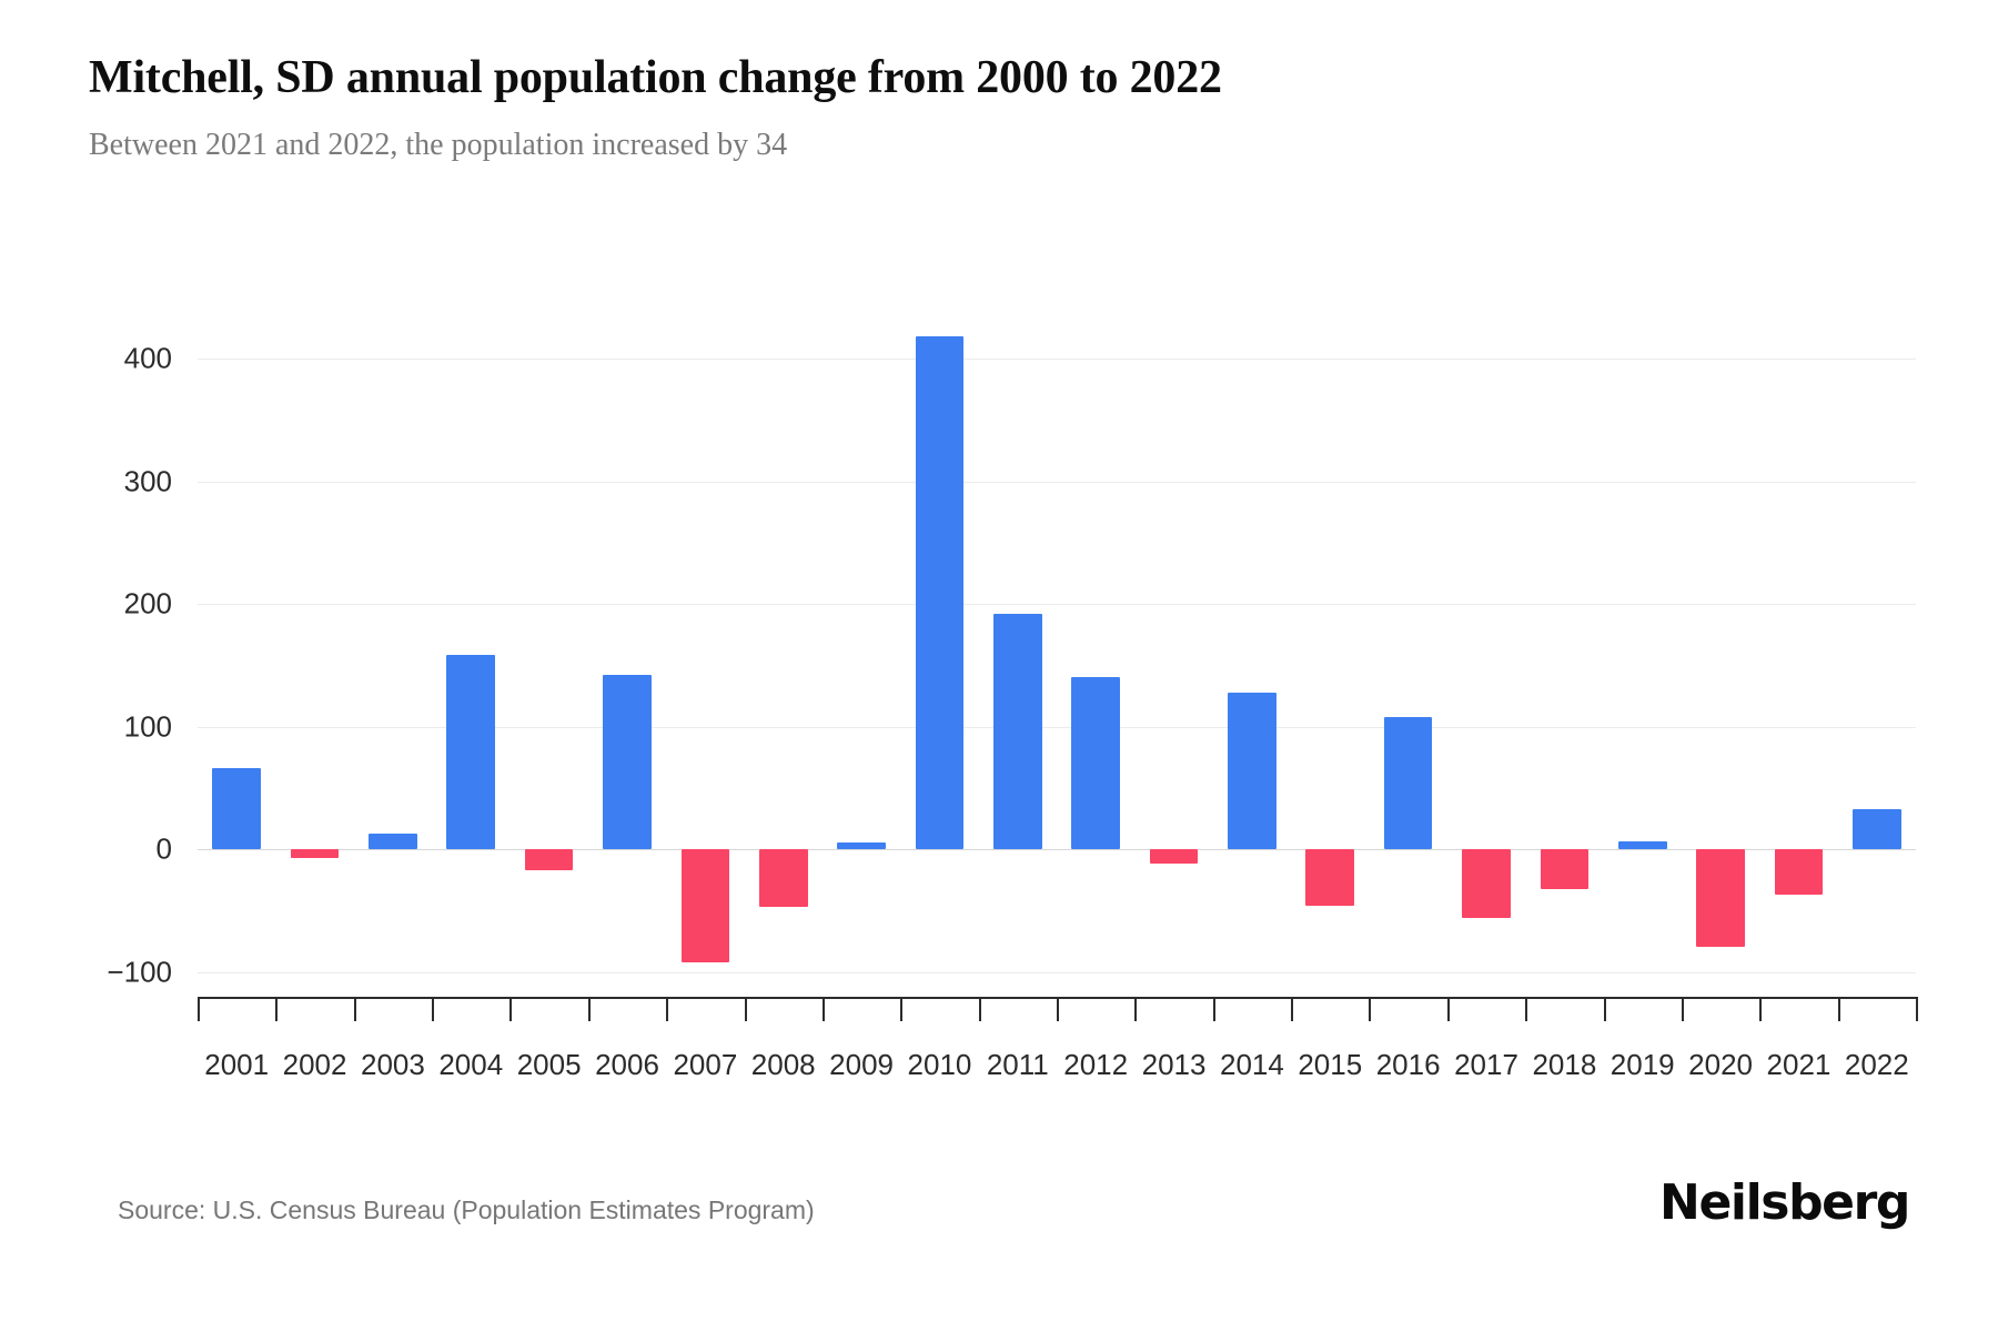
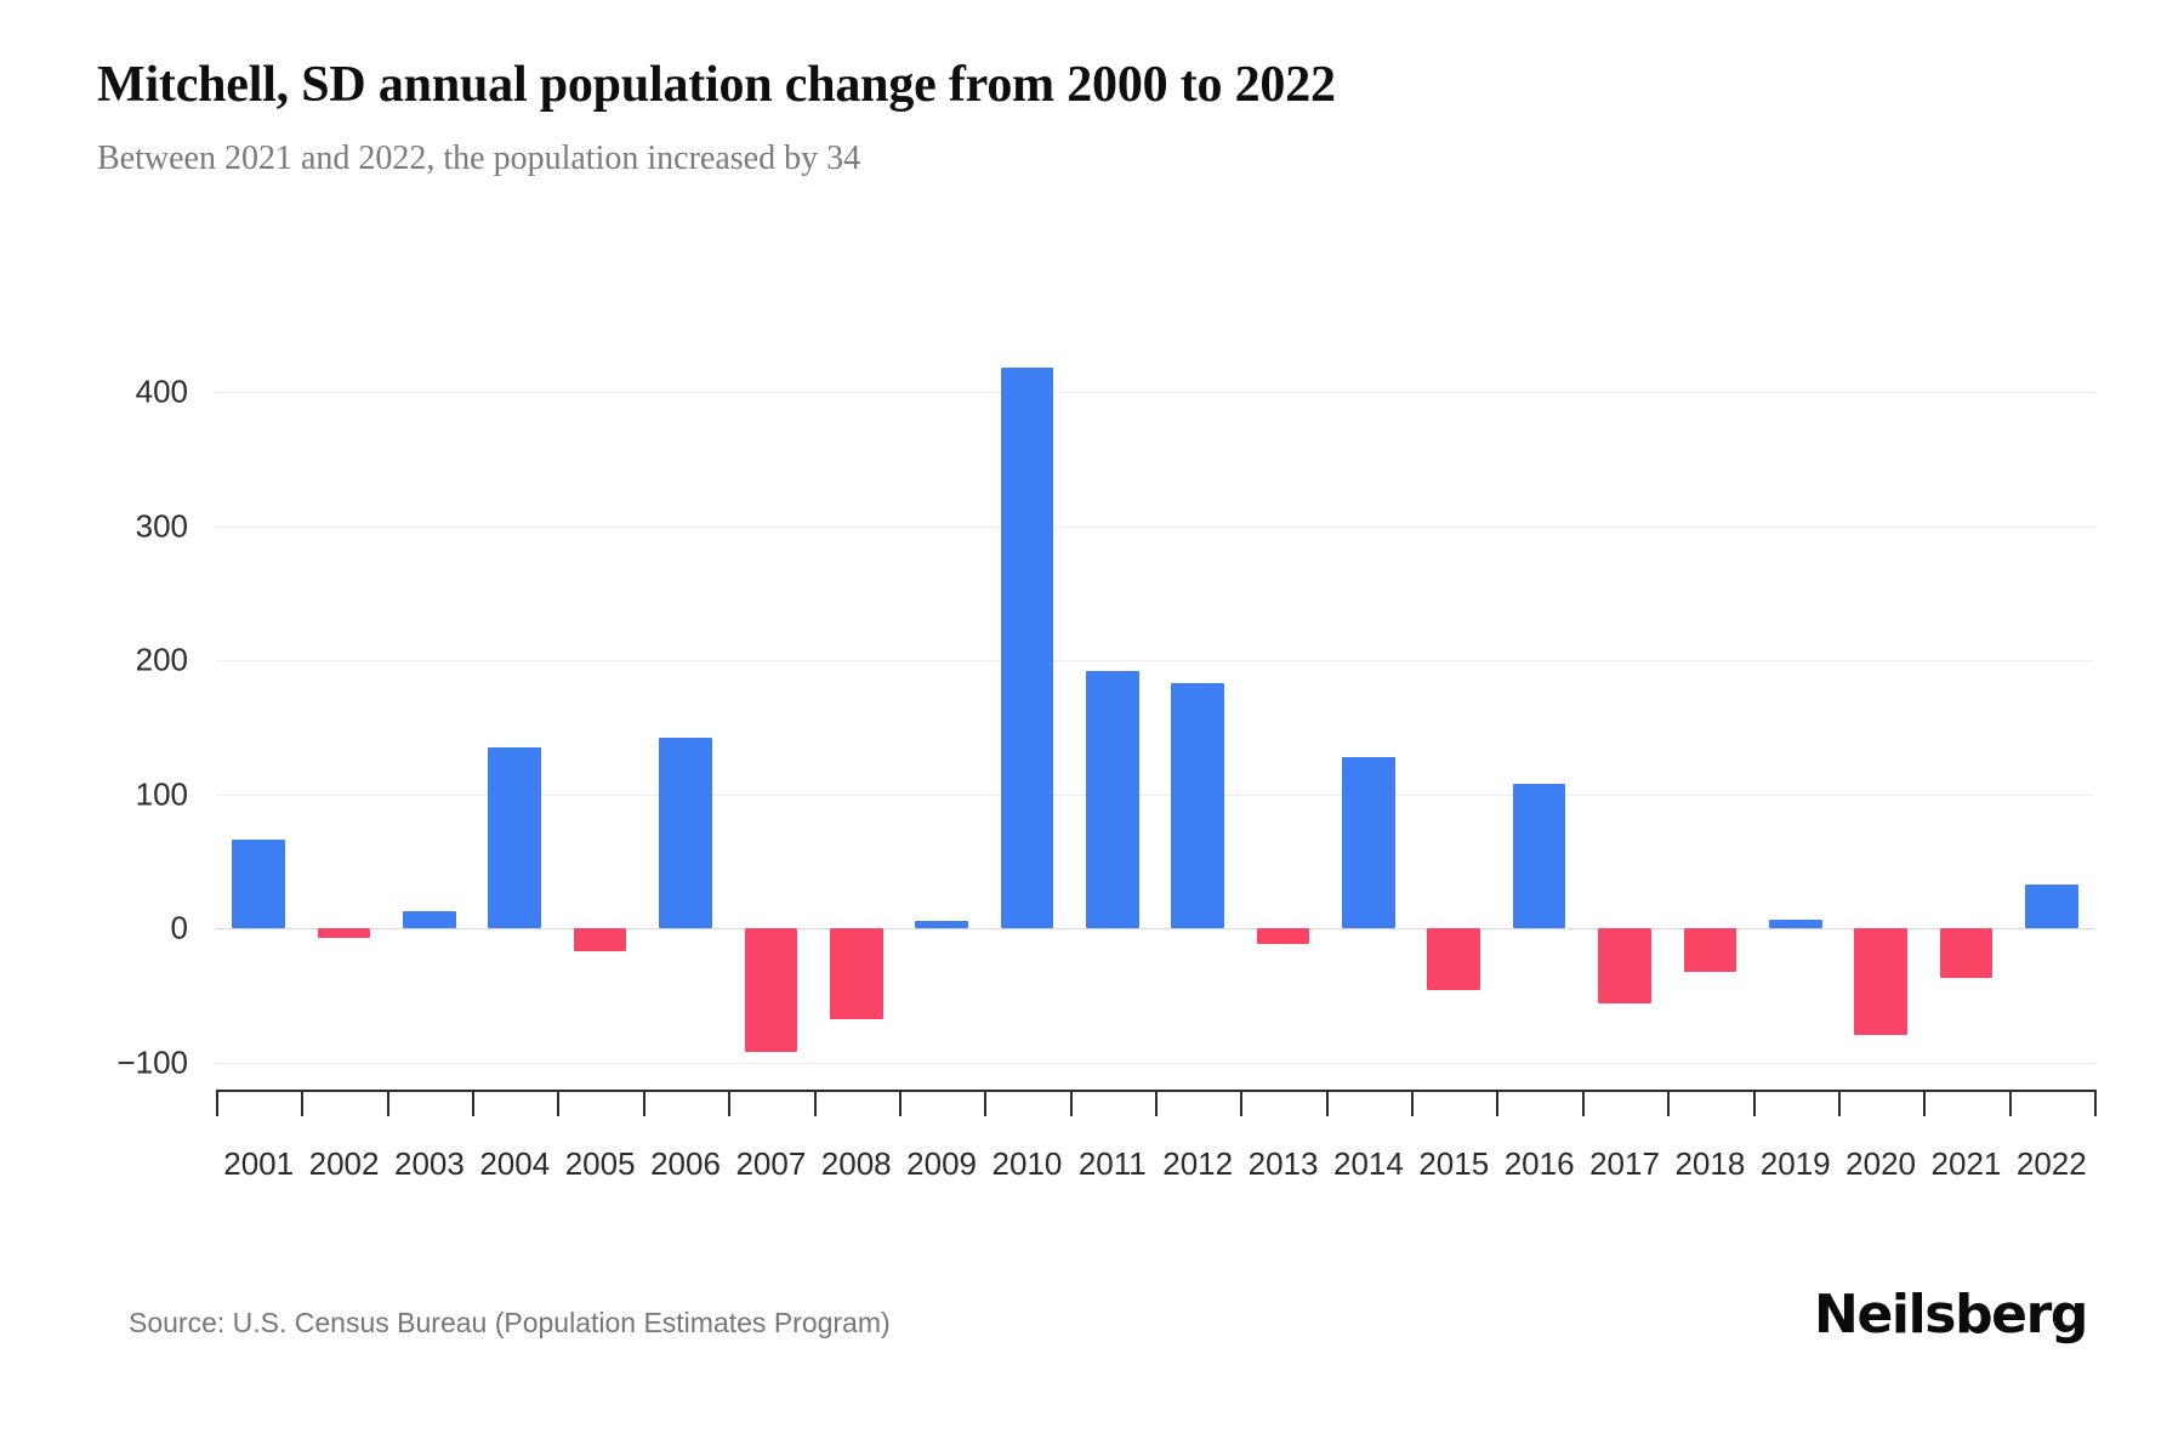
2004: 158 -> 135
2008: -47 -> -68
2012: 140 -> 183
